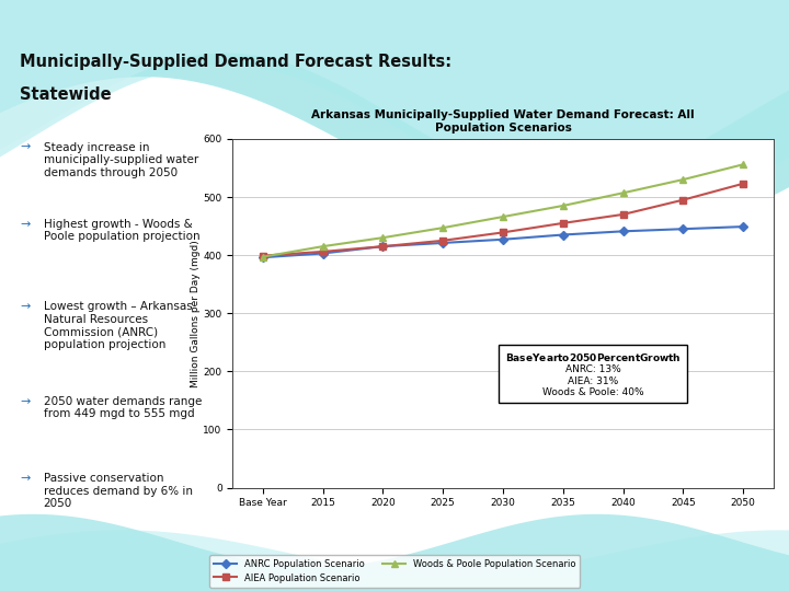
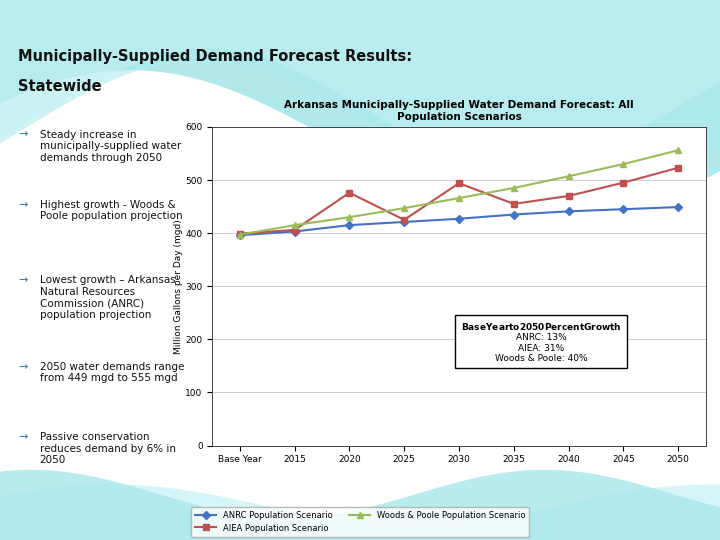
AIEA Population Scenario/2020: 415 -> 476
AIEA Population Scenario/2030: 439 -> 494
